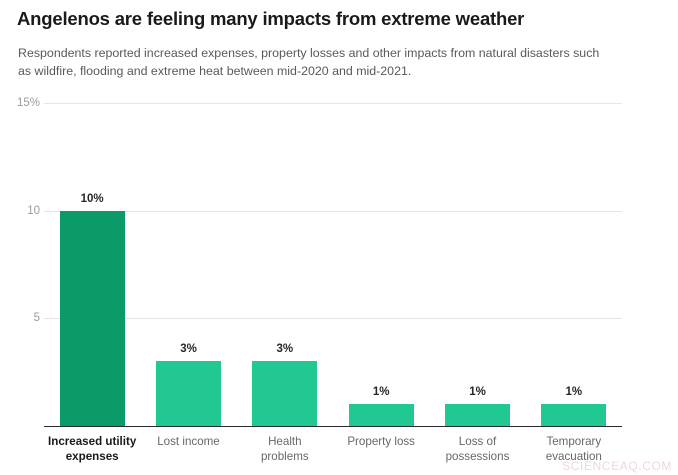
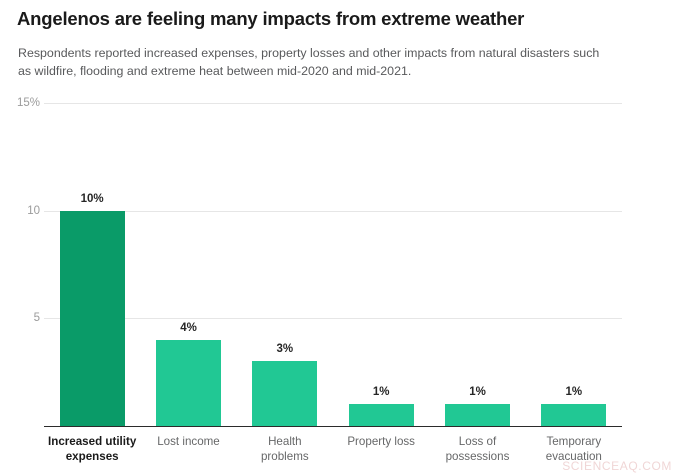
Lost income: 3% -> 4%
